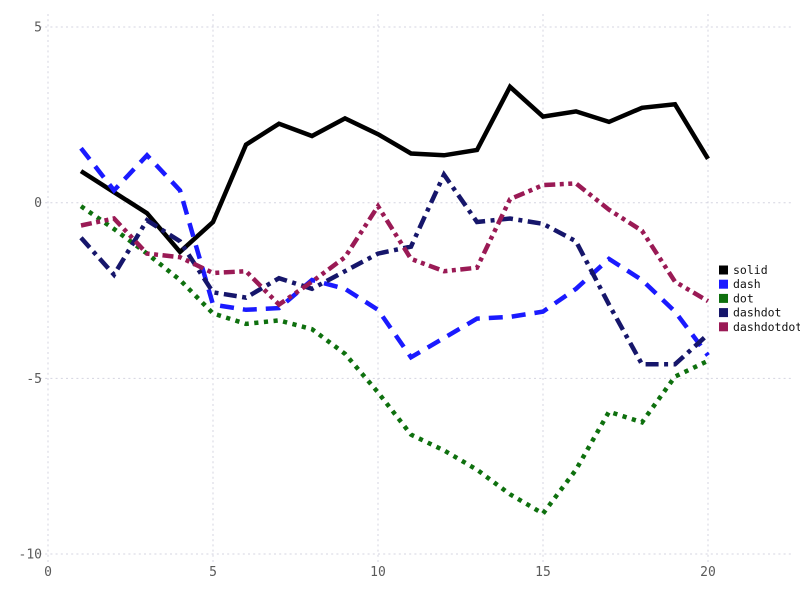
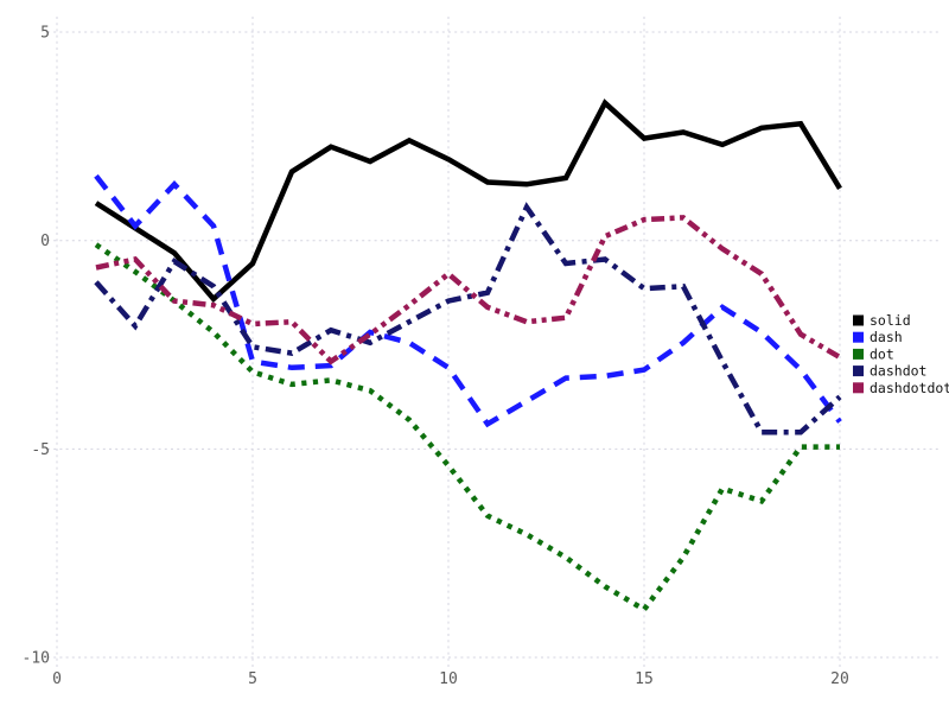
dashdotdot/10: -0.1 -> -0.8
dashdot/15: -0.6 -> -1.1
dot/20: -4.5 -> -5.0
